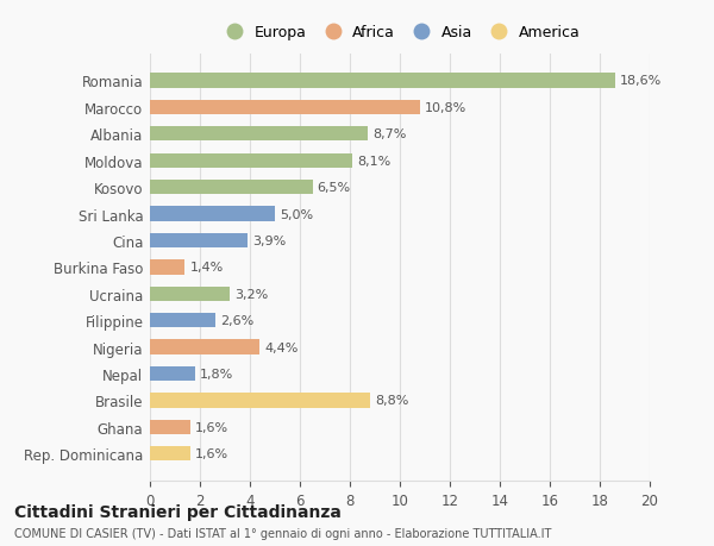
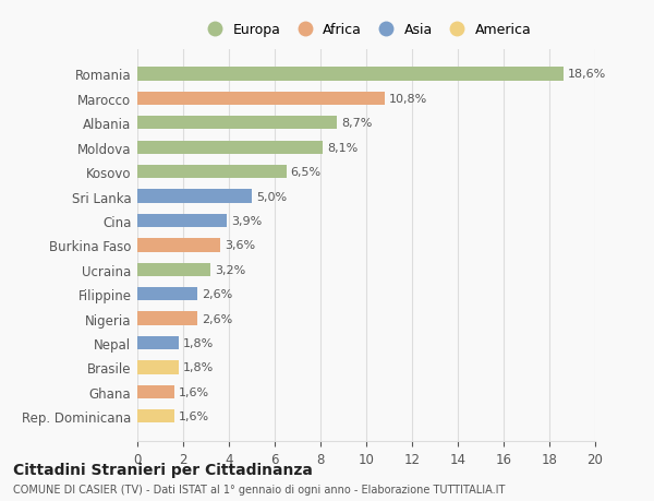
Burkina Faso: 1,4% -> 3,6%
Nigeria: 4,4% -> 2,6%
Brasile: 8,8% -> 1,8%
